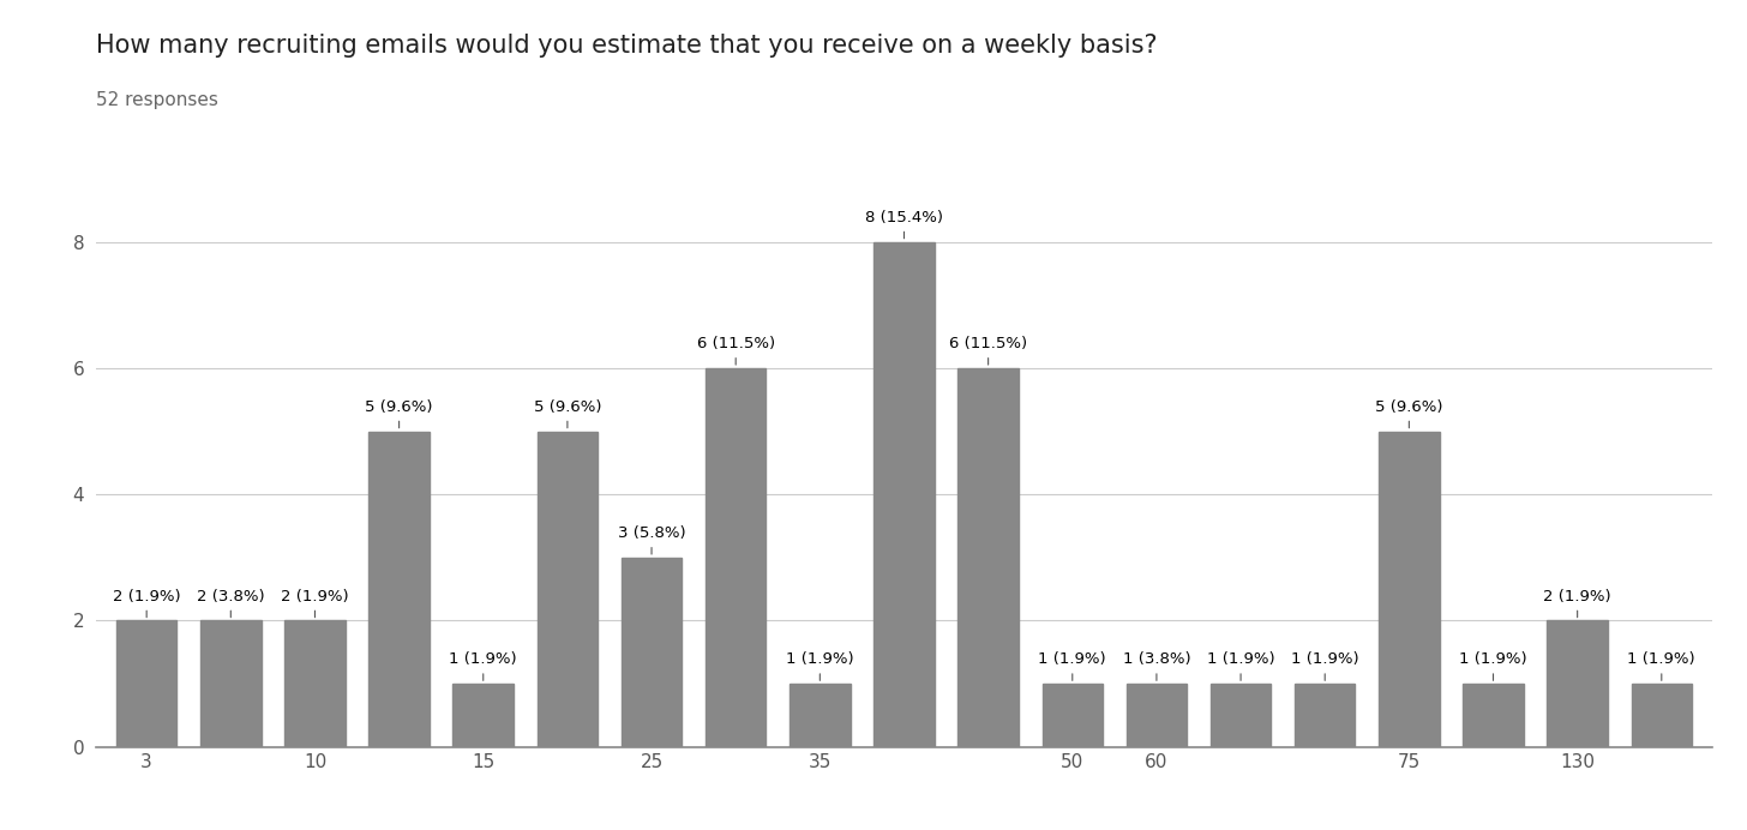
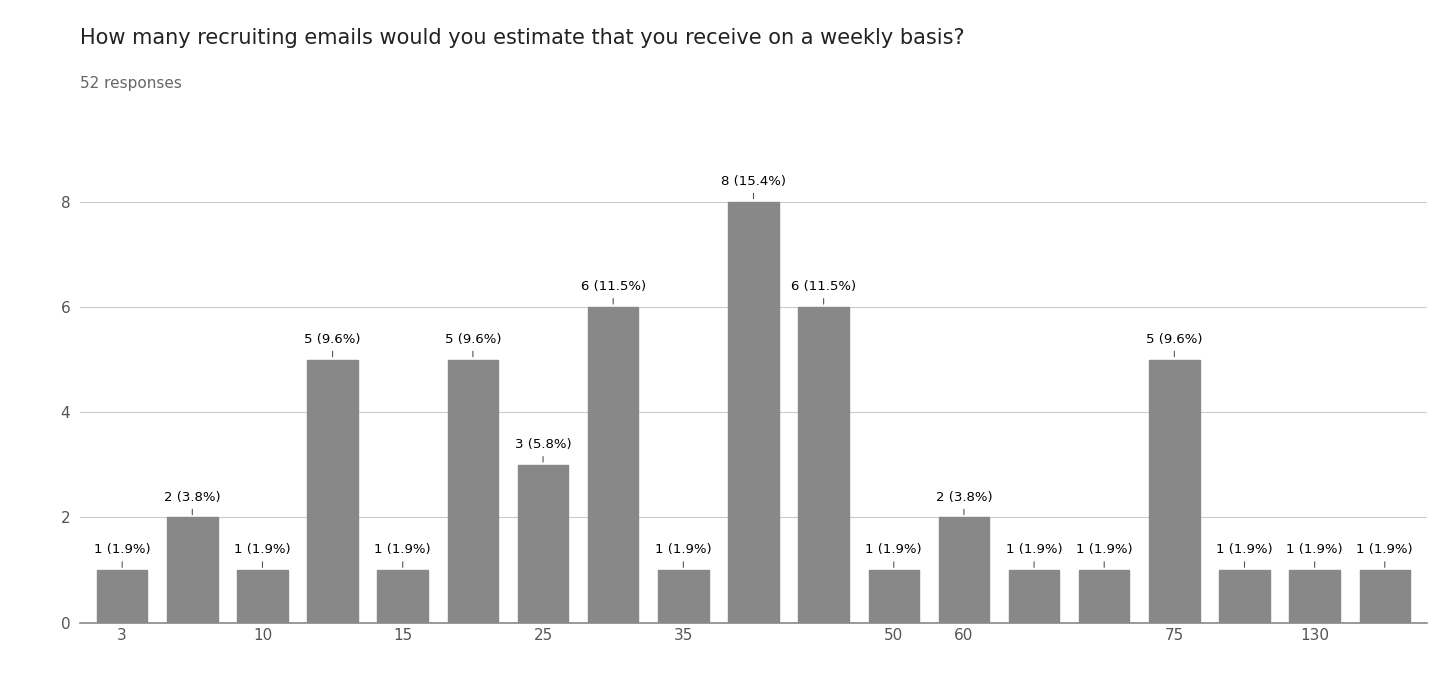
3: 2 -> 1
10: 2 -> 1
60: 1 -> 2
130: 2 -> 1
